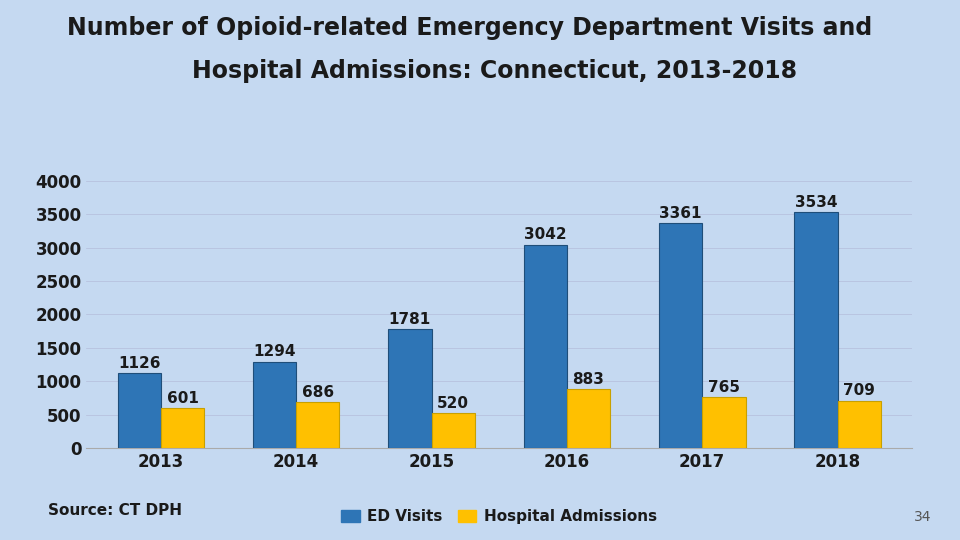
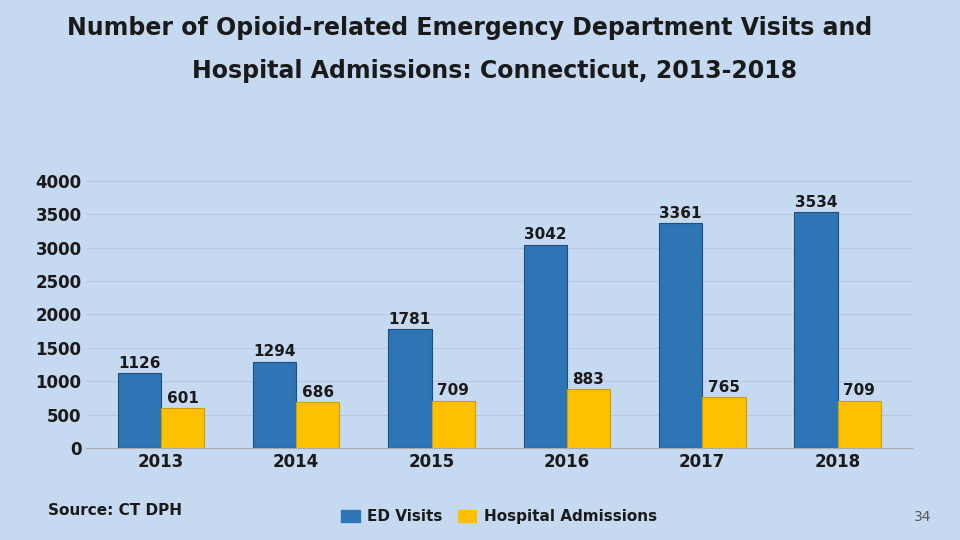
Hospital Admissions/2015: 520 -> 709
